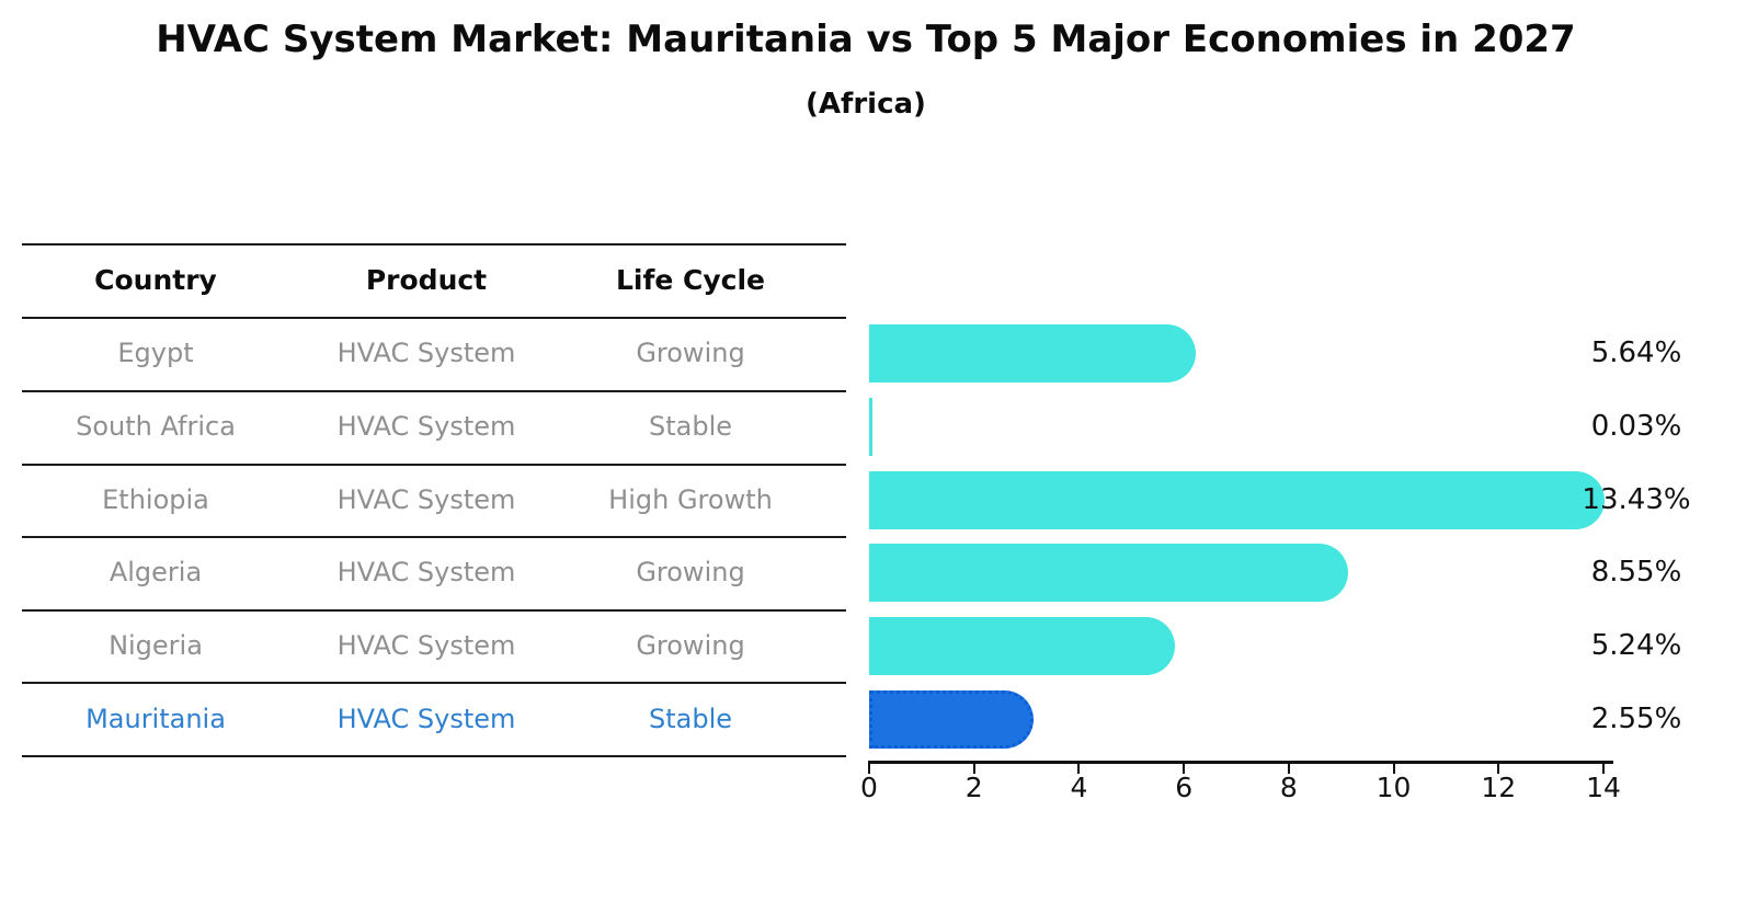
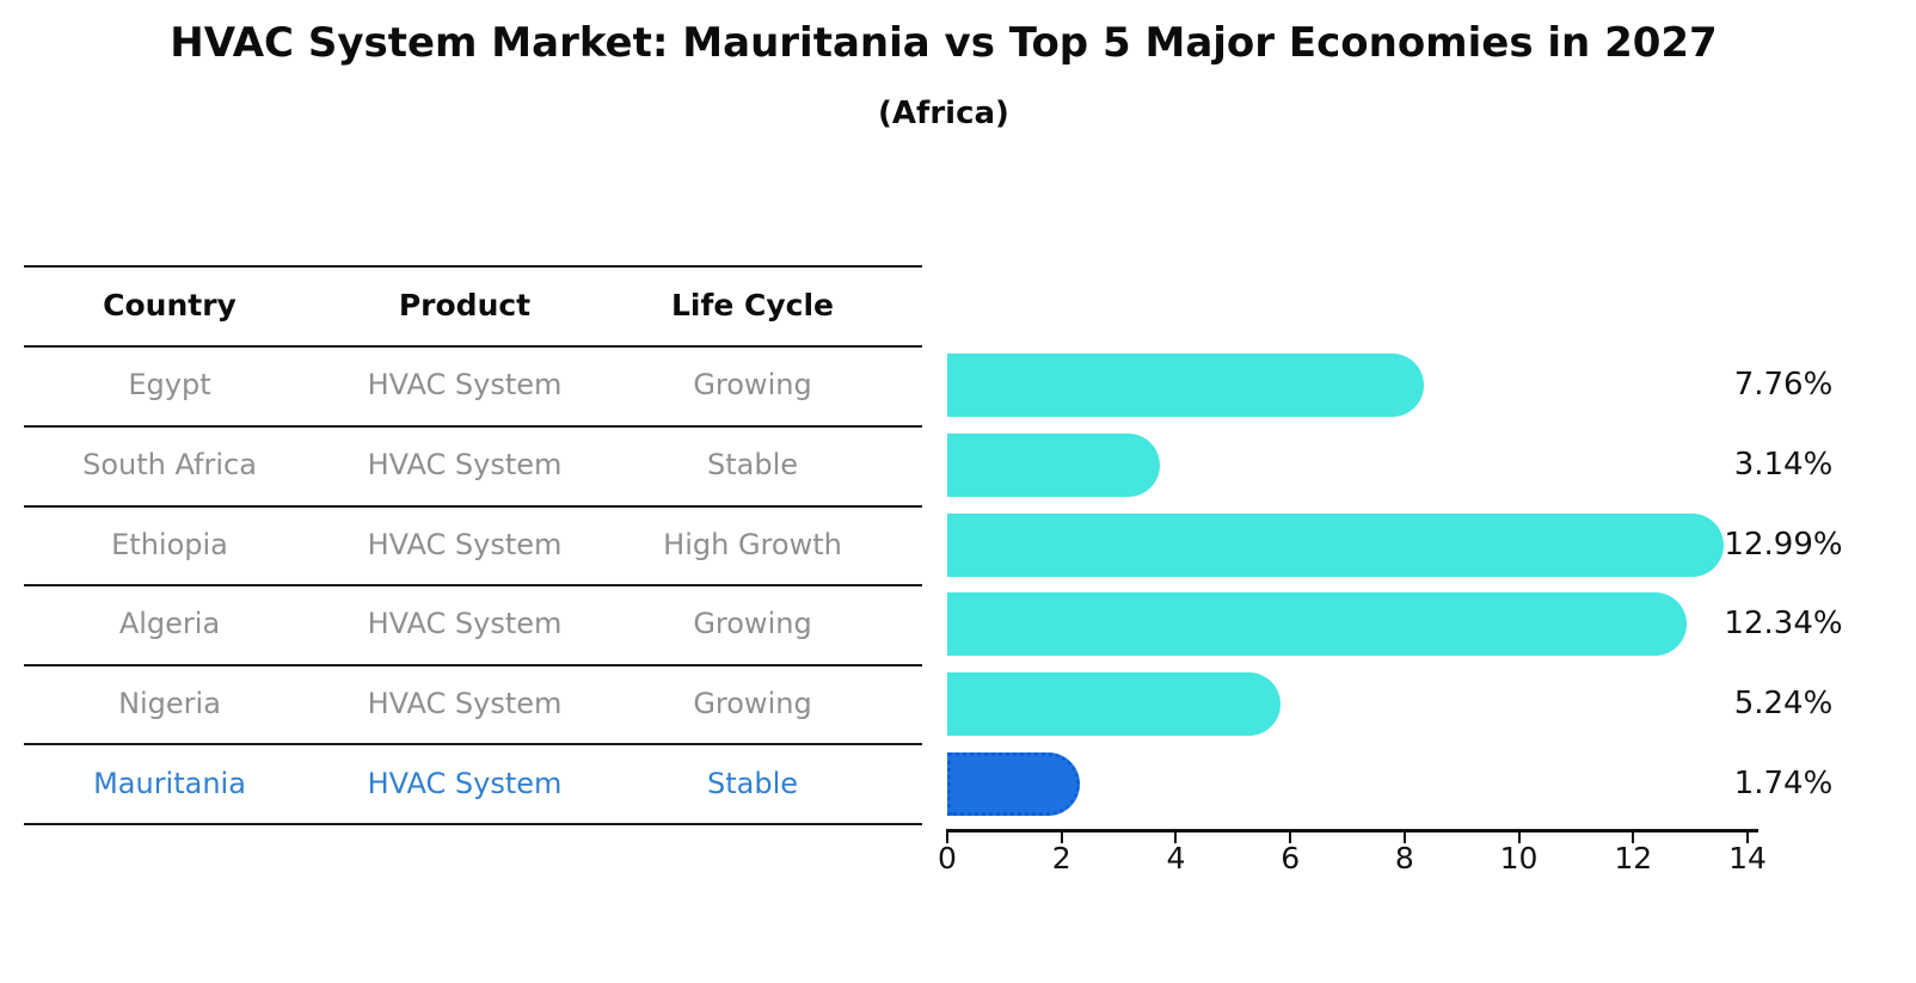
Egypt: 5.64% -> 7.76%
South Africa: 0.03% -> 3.14%
Ethiopia: 13.43% -> 12.99%
Algeria: 8.55% -> 12.34%
Mauritania: 2.55% -> 1.74%
